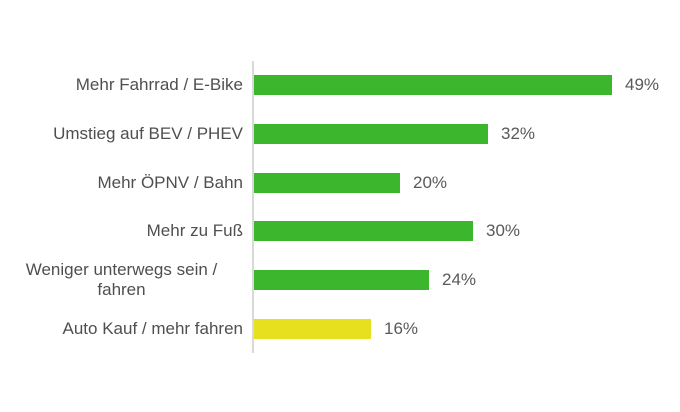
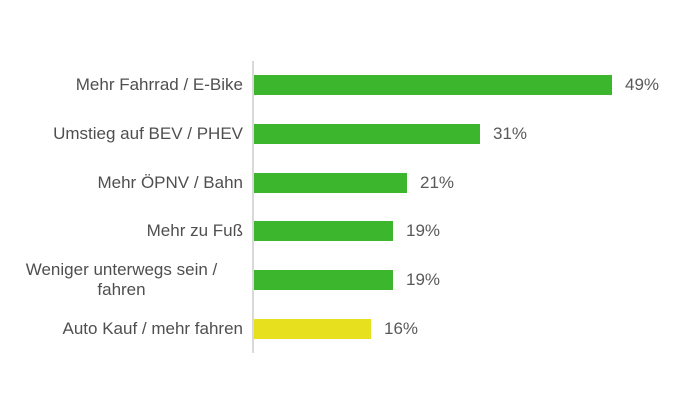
Umstieg auf BEV / PHEV: 32% -> 31%
Mehr ÖPNV / Bahn: 20% -> 21%
Mehr zu Fuß: 30% -> 19%
Weniger unterwegs sein / fahren: 24% -> 19%
